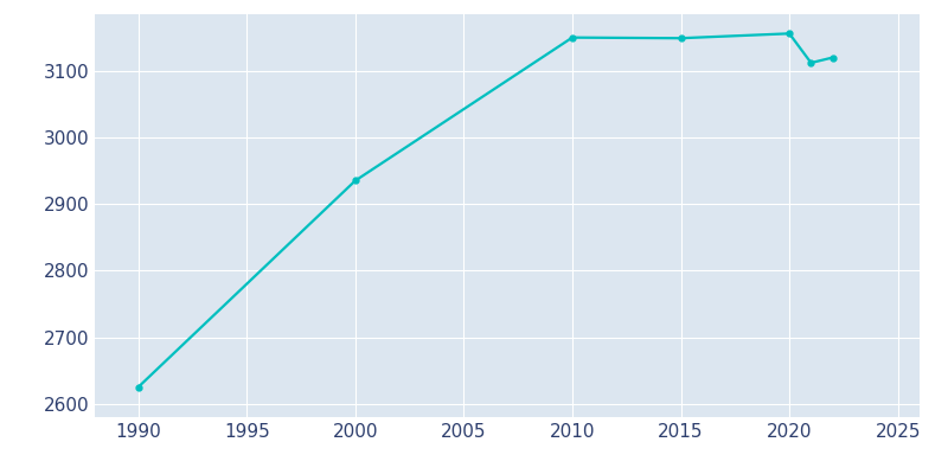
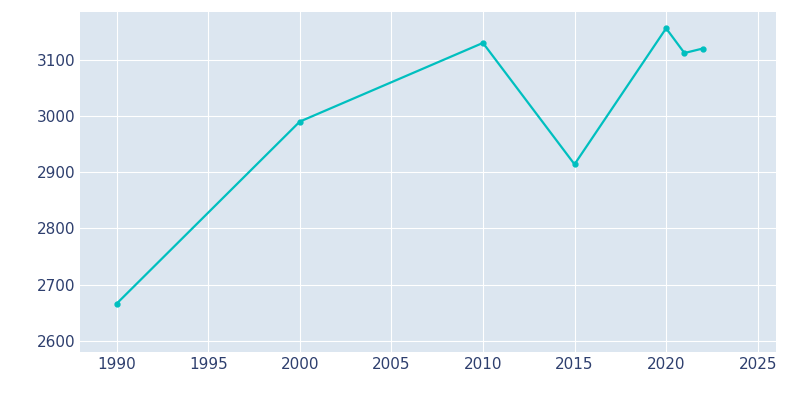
1990: 2625 -> 2666
2000: 2935 -> 2990
2010: 3150 -> 3130
2015: 3149 -> 2914
